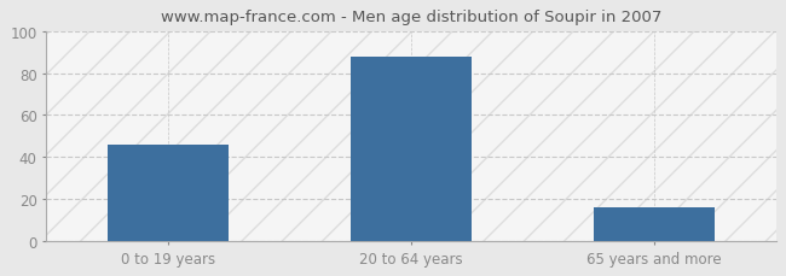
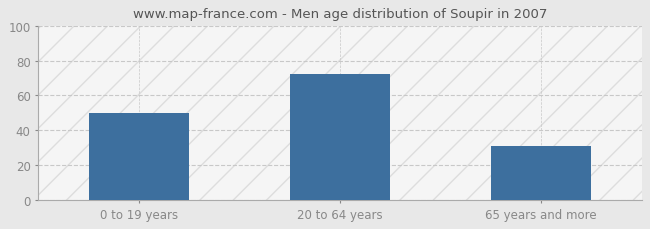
0 to 19 years: 46 -> 50
20 to 64 years: 88 -> 72
65 years and more: 16 -> 31
